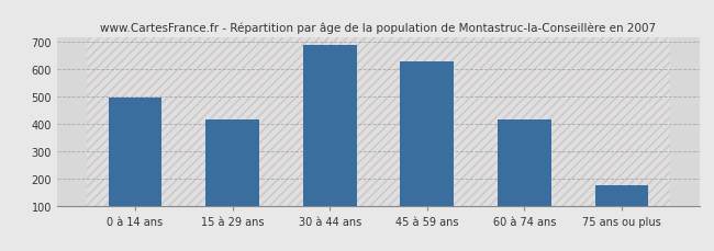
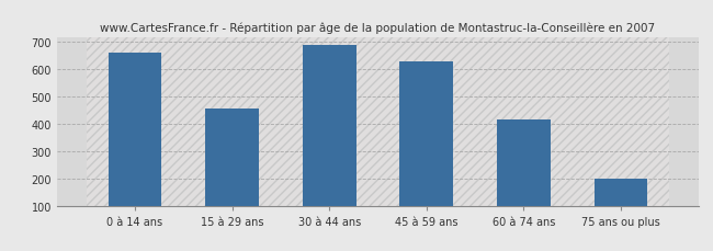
0 à 14 ans: 495 -> 660
15 à 29 ans: 415 -> 455
75 ans ou plus: 175 -> 200
